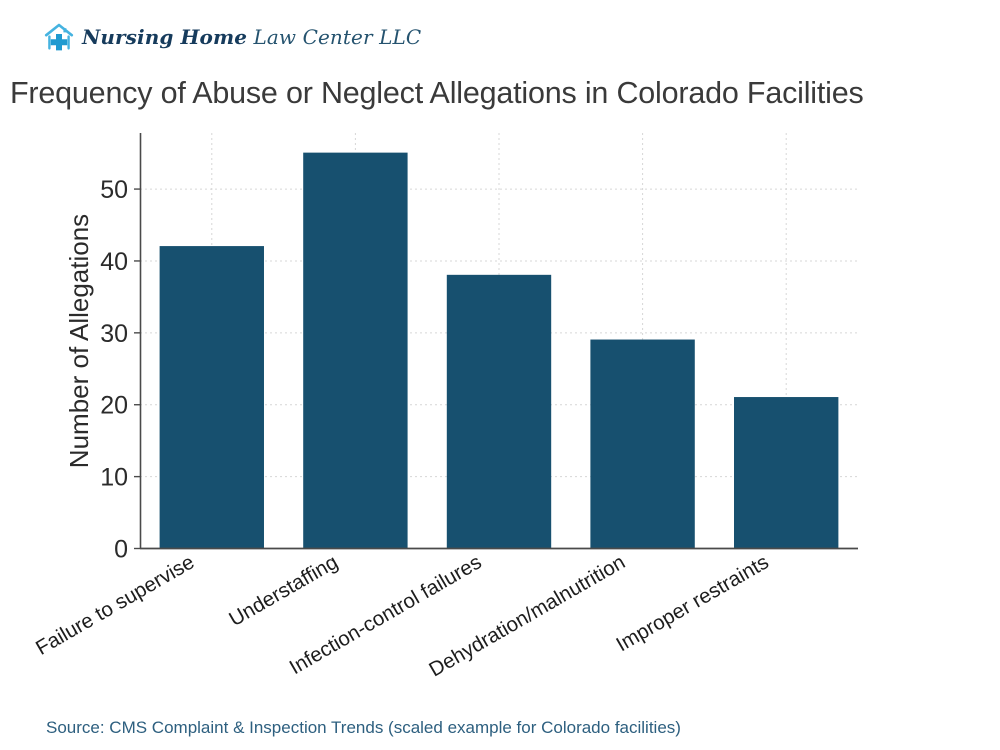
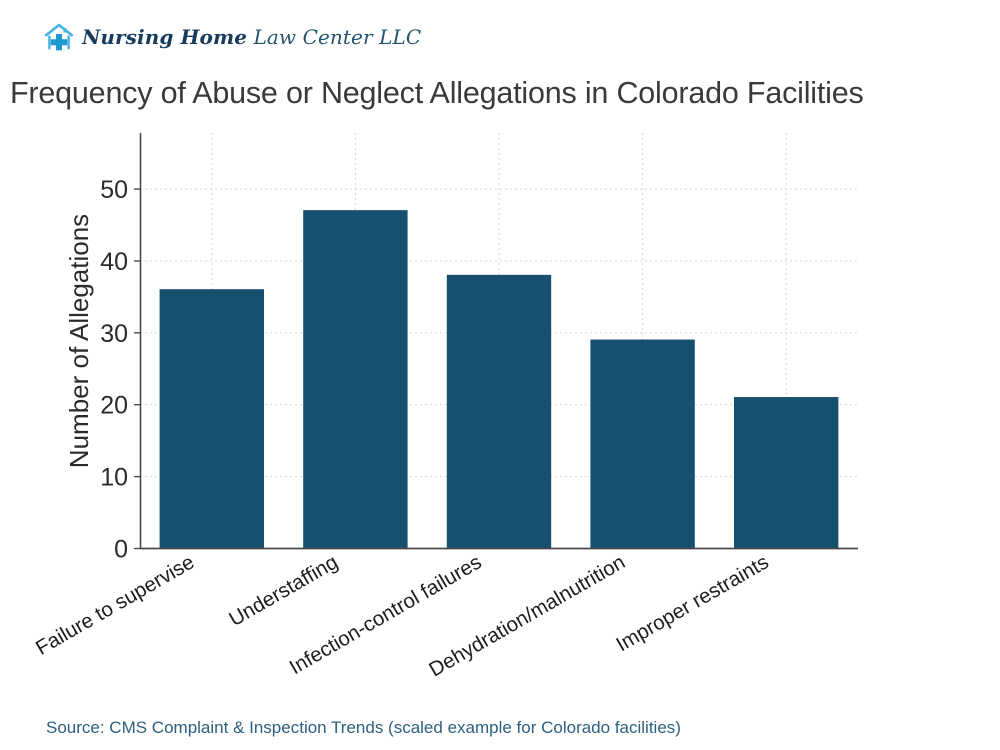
Failure to supervise: 42 -> 36
Understaffing: 55 -> 47
